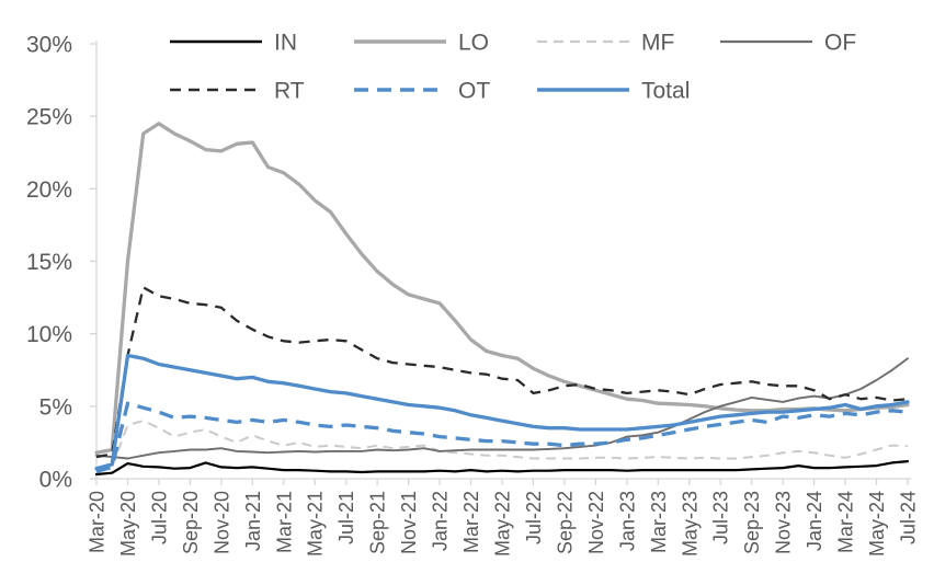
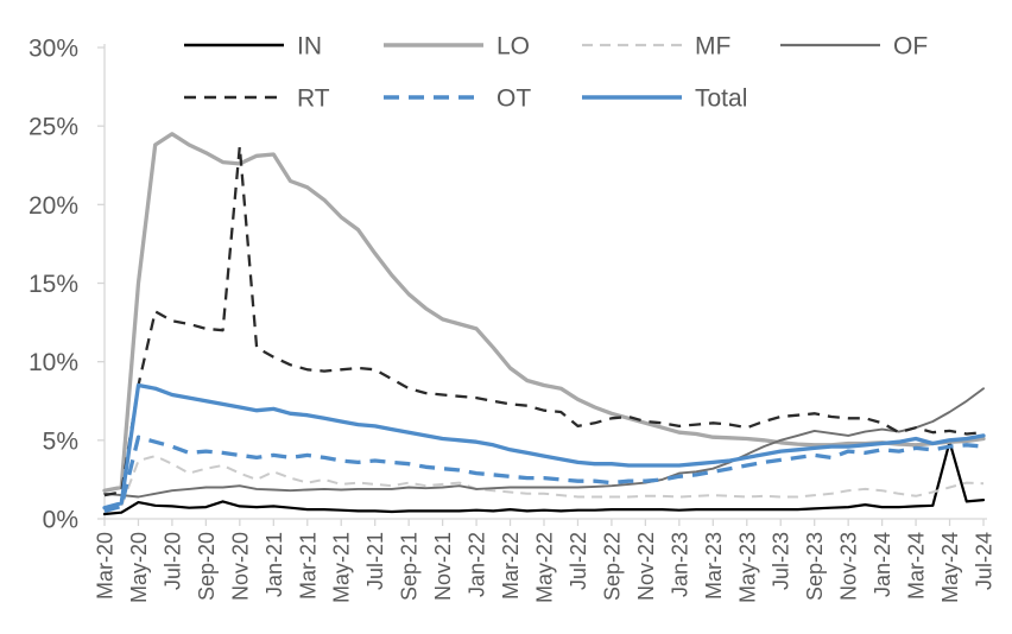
RT/Nov-20: 11.8% -> 23.7%
IN/May-24: 0.9% -> 4.9%
